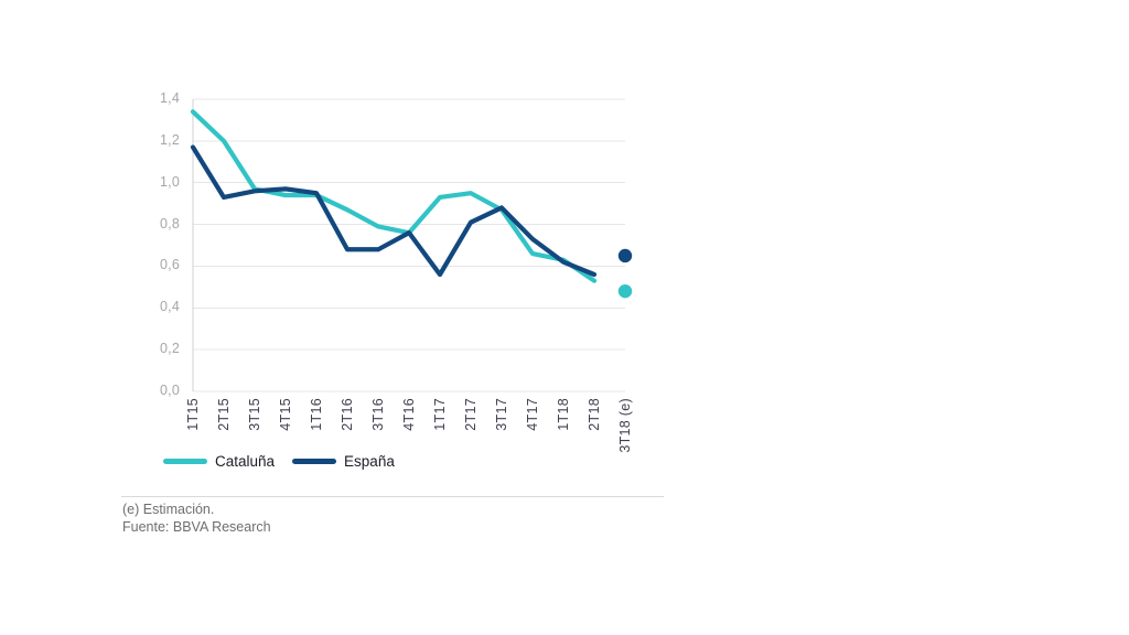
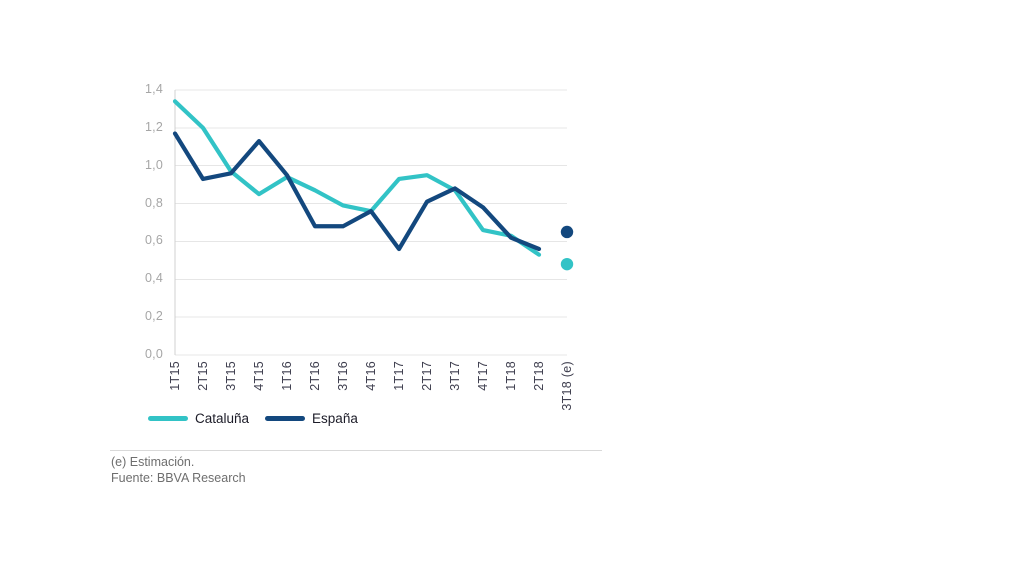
Cataluña/4T15: 0,94 -> 0,85
España/4T15: 0,97 -> 1,13
España/4T17: 0,73 -> 0,78
